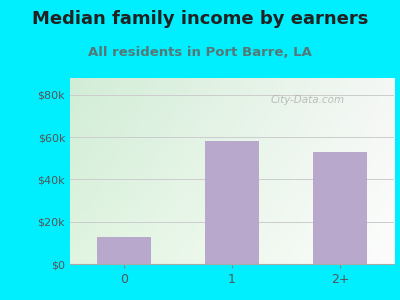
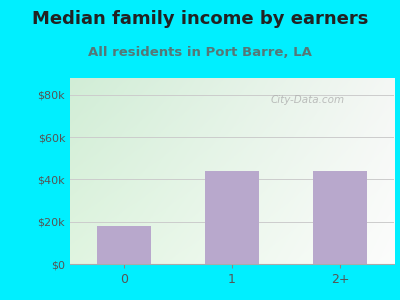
0: $13k -> $18k
1: $58k -> $44k
2+: $53k -> $44k
